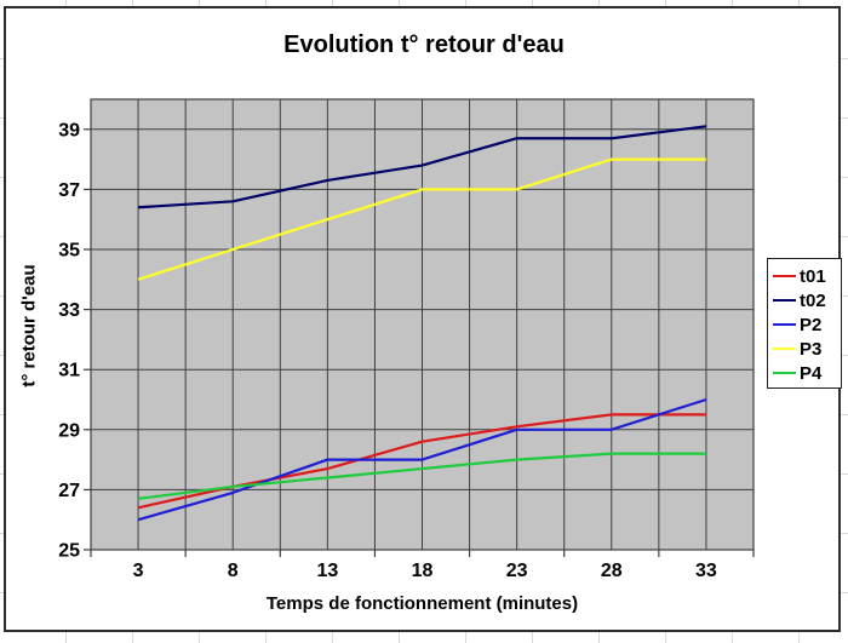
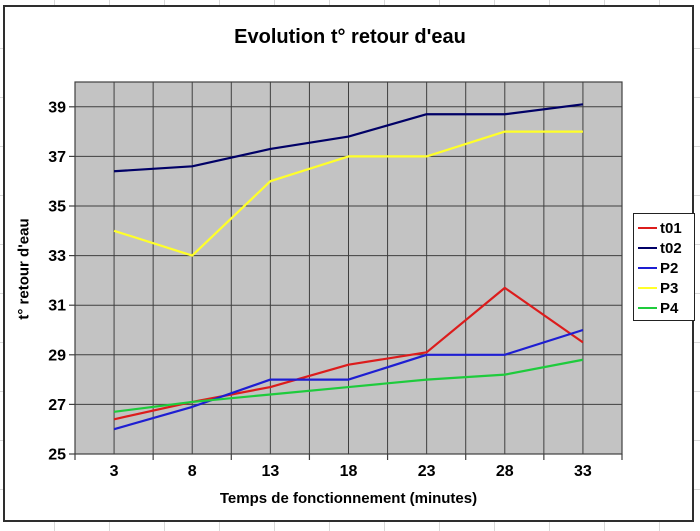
P3/8: 35 -> 33
t01/28: 29.5 -> 31.7
P4/33: 28.2 -> 28.8
